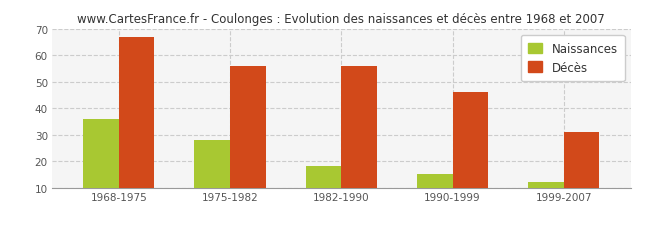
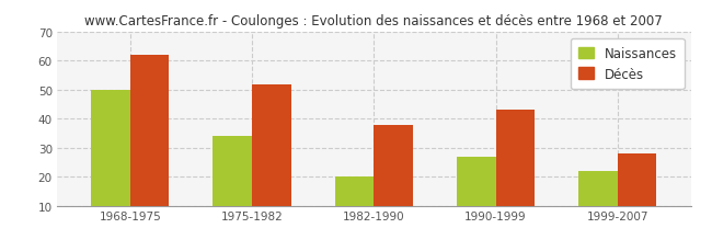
Naissances/1968-1975: 36 -> 50
Décès/1968-1975: 67 -> 62
Naissances/1975-1982: 28 -> 34
Décès/1975-1982: 56 -> 52
Naissances/1982-1990: 18 -> 20
Décès/1982-1990: 56 -> 38
Naissances/1990-1999: 15 -> 27
Décès/1990-1999: 46 -> 43
Naissances/1999-2007: 12 -> 22
Décès/1999-2007: 31 -> 28
